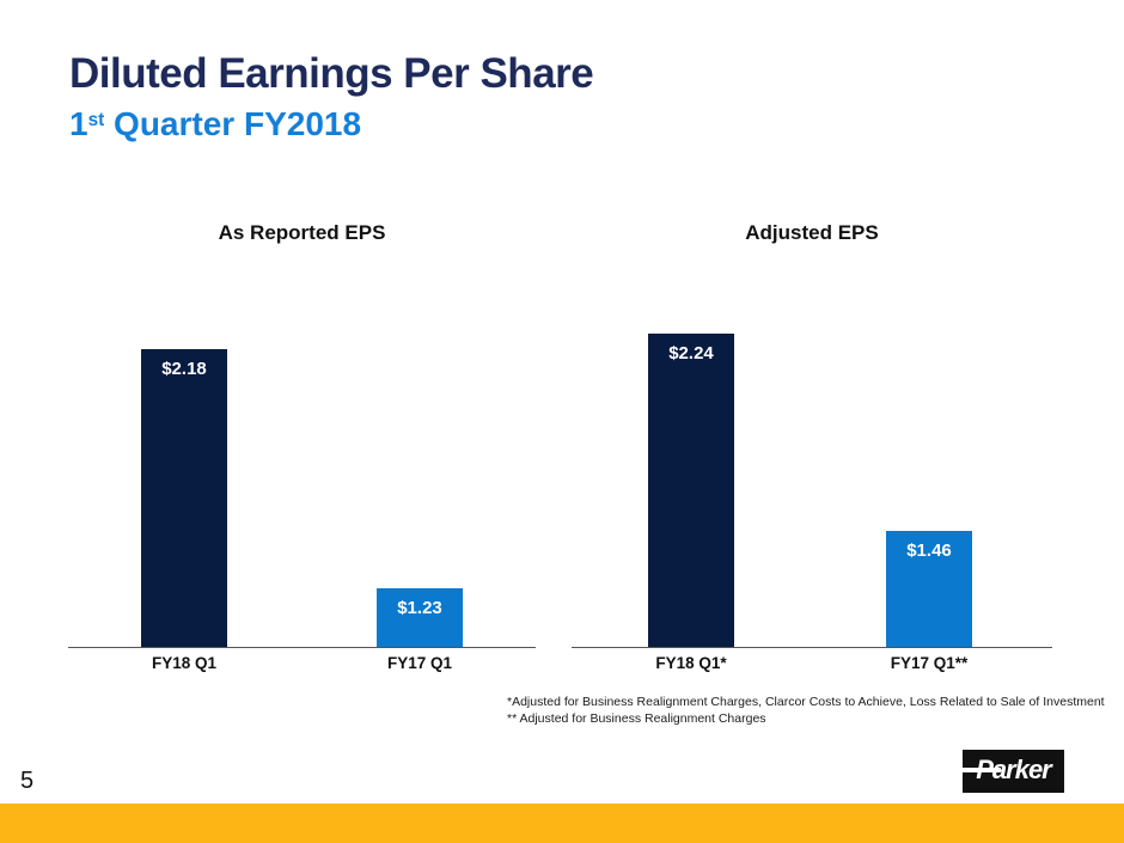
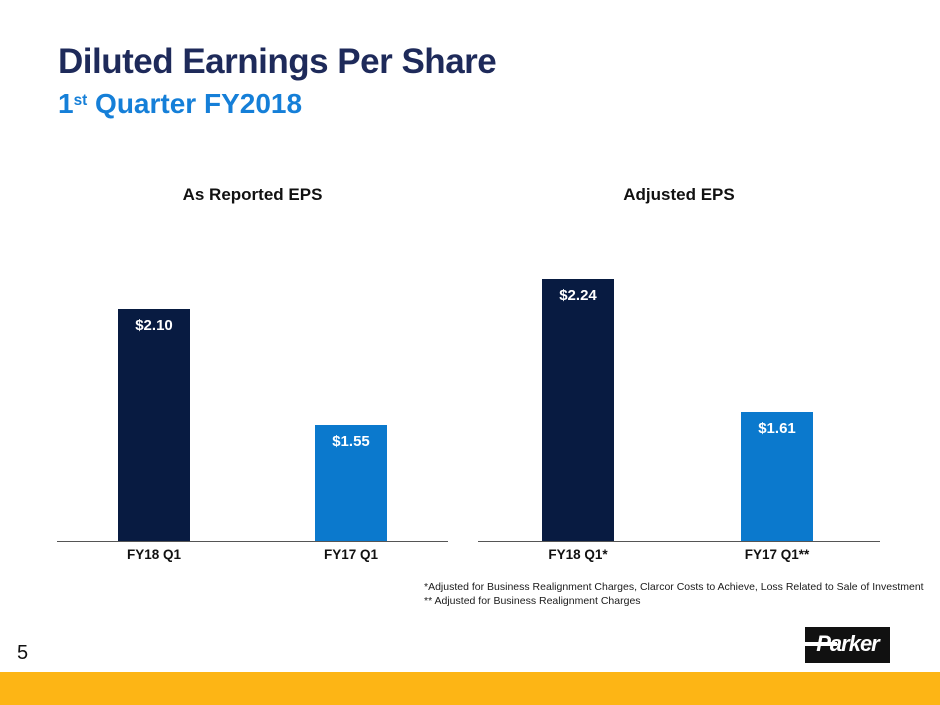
As Reported EPS/FY18 Q1: $2.18 -> $2.10
As Reported EPS/FY17 Q1: $1.23 -> $1.55
Adjusted EPS/FY17 Q1**: $1.46 -> $1.61
